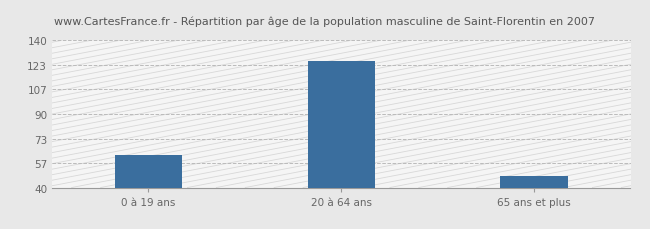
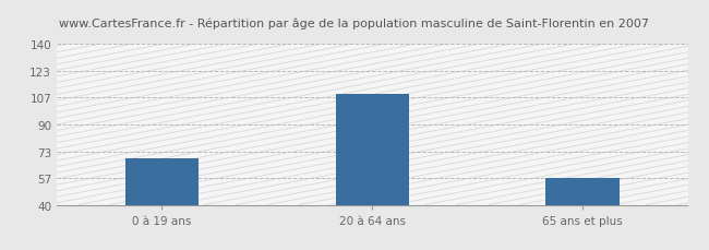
0 à 19 ans: 62 -> 69
20 à 64 ans: 126 -> 109
65 ans et plus: 48 -> 57
